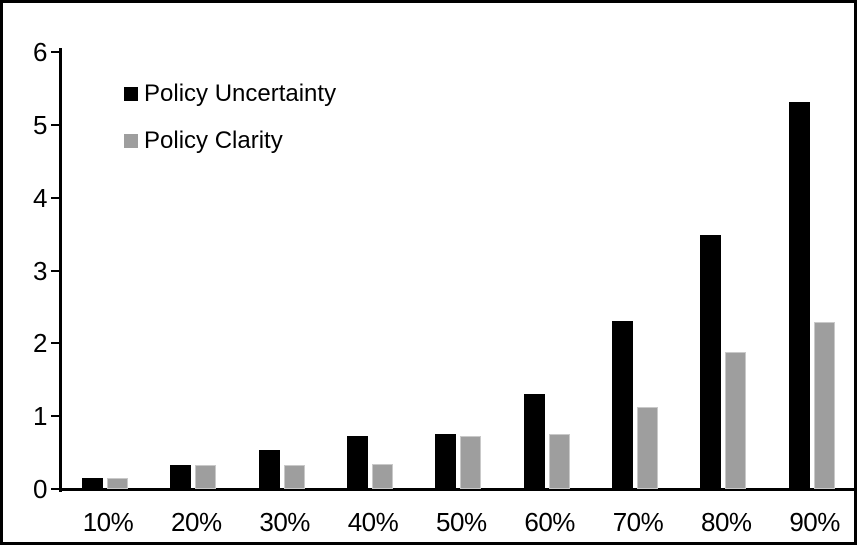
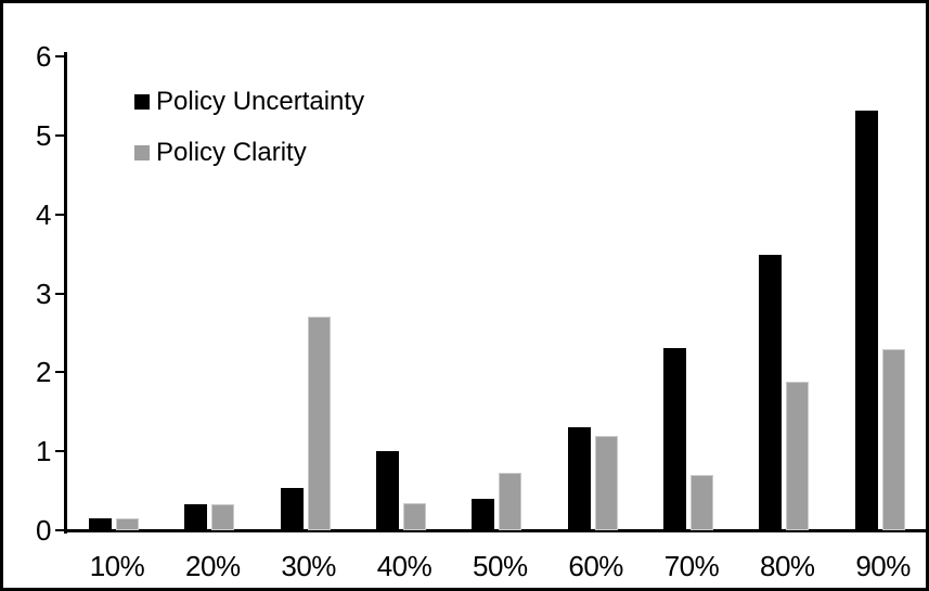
Policy Clarity/30%: 0.3 -> 2.7
Policy Uncertainty/40%: 0.7 -> 1.0
Policy Uncertainty/50%: 0.8 -> 0.4
Policy Clarity/60%: 0.8 -> 1.2
Policy Clarity/70%: 1.1 -> 0.7
